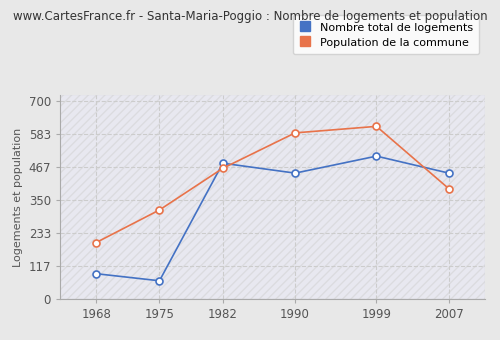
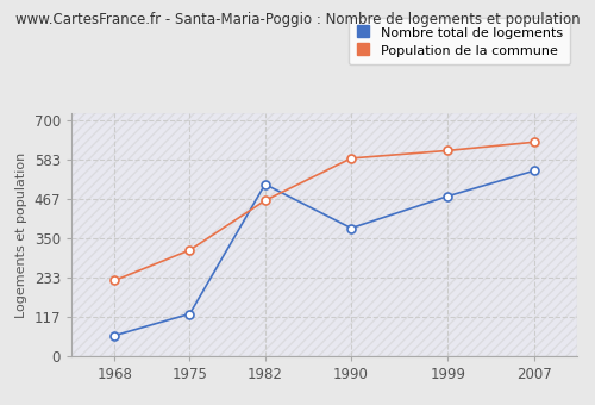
Nombre total de logements/1968: 90 -> 62
Population de la commune/1968: 200 -> 225
Nombre total de logements/1975: 65 -> 126
Nombre total de logements/1982: 480 -> 510
Nombre total de logements/1990: 445 -> 380
Nombre total de logements/1999: 505 -> 475
Nombre total de logements/2007: 445 -> 550
Population de la commune/2007: 390 -> 635
